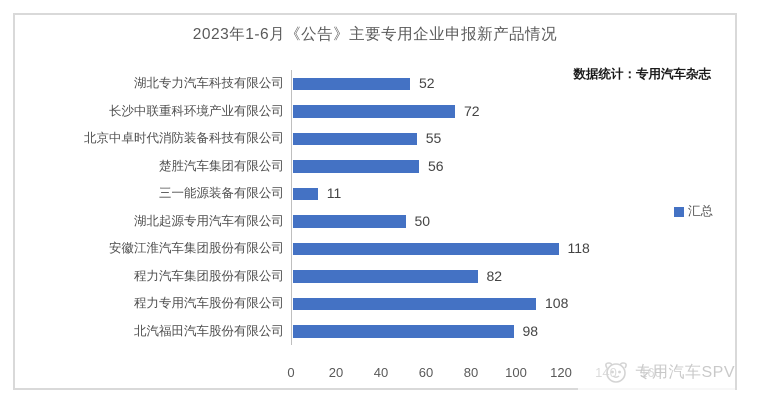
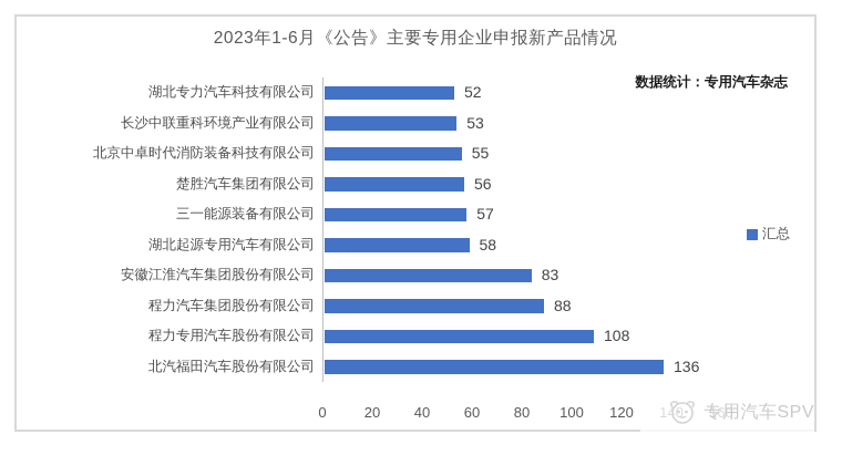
长沙中联重科环境产业有限公司: 72 -> 53
三一能源装备有限公司: 11 -> 57
湖北起源专用汽车有限公司: 50 -> 58
安徽江淮汽车集团股份有限公司: 118 -> 83
程力汽车集团股份有限公司: 82 -> 88
北汽福田汽车股份有限公司: 98 -> 136
